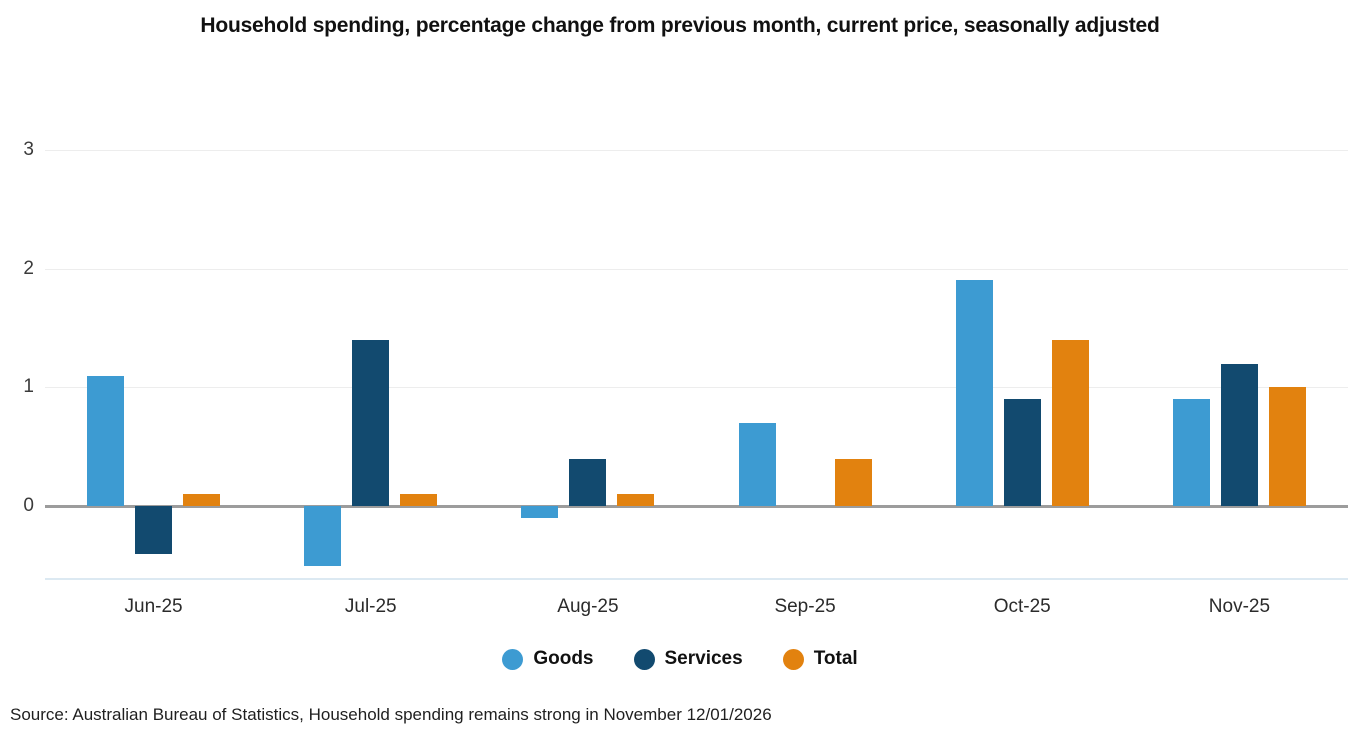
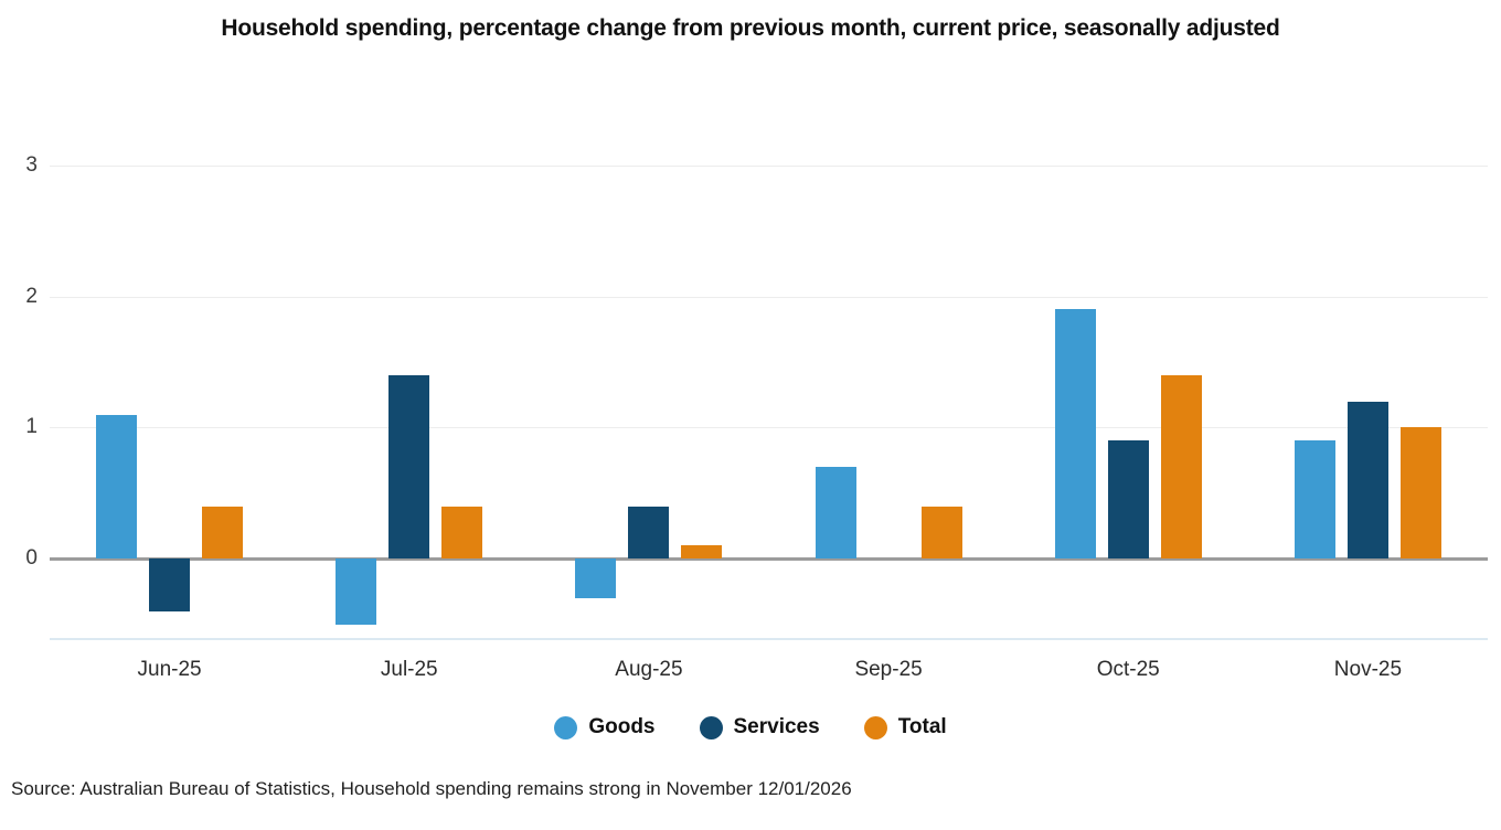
Total/Jun-25: 0.1 -> 0.4
Total/Jul-25: 0.1 -> 0.4
Goods/Aug-25: -0.1 -> -0.3
